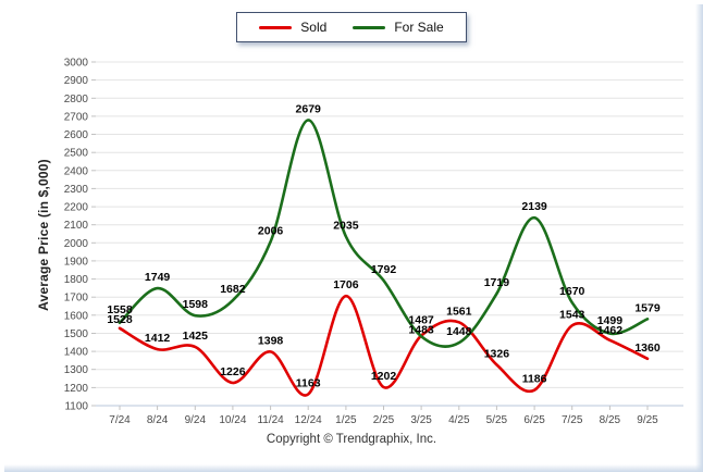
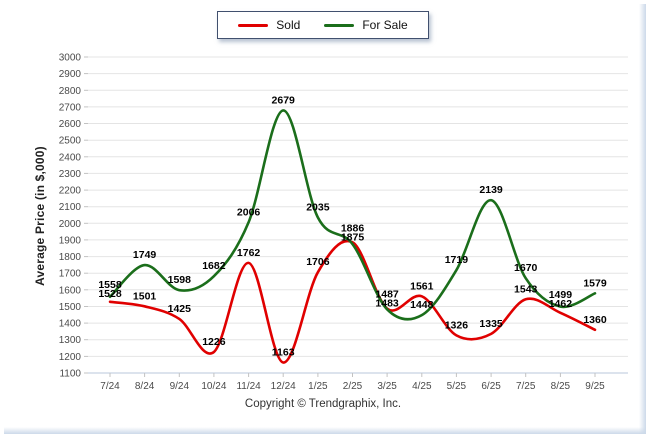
Sold/8/24: 1412 -> 1501
Sold/11/24: 1398 -> 1762
Sold/2/25: 1202 -> 1886
For Sale/2/25: 1792 -> 1875
Sold/6/25: 1186 -> 1335
